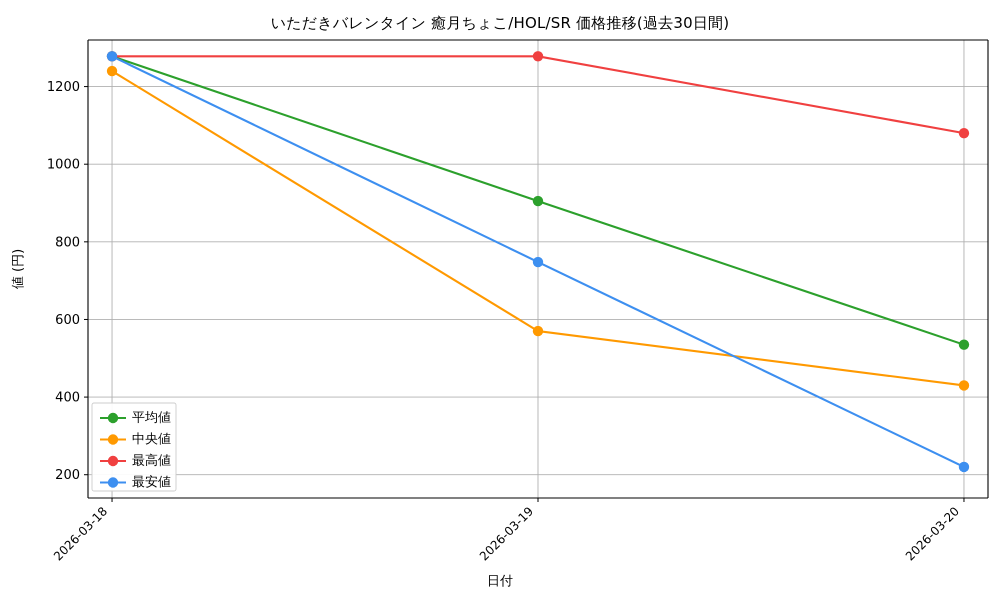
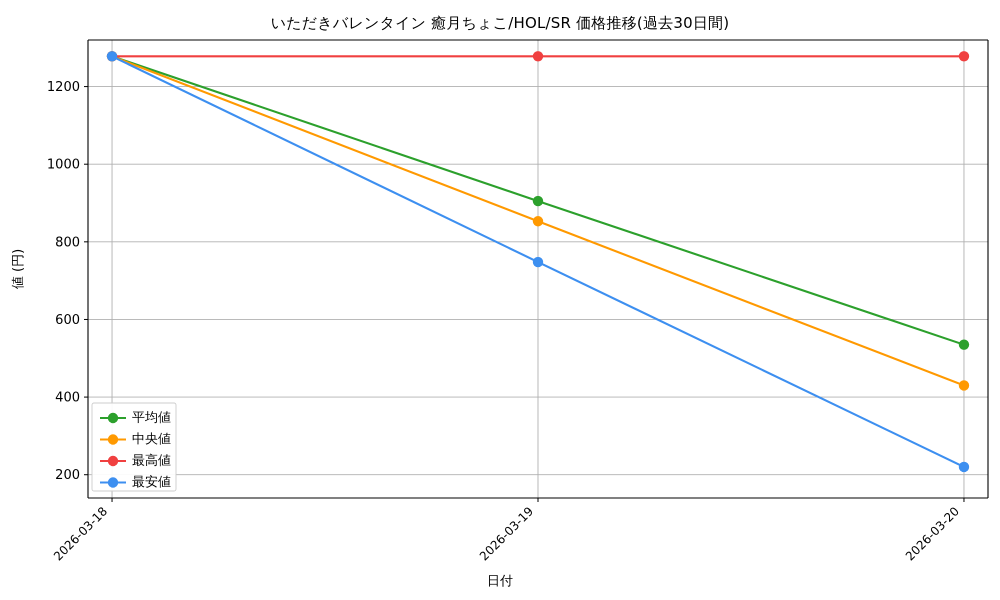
中央値/2026-03-18: 1240 -> 1280
中央値/2026-03-19: 570 -> 850
最高値/2026-03-20: 1080 -> 1280
